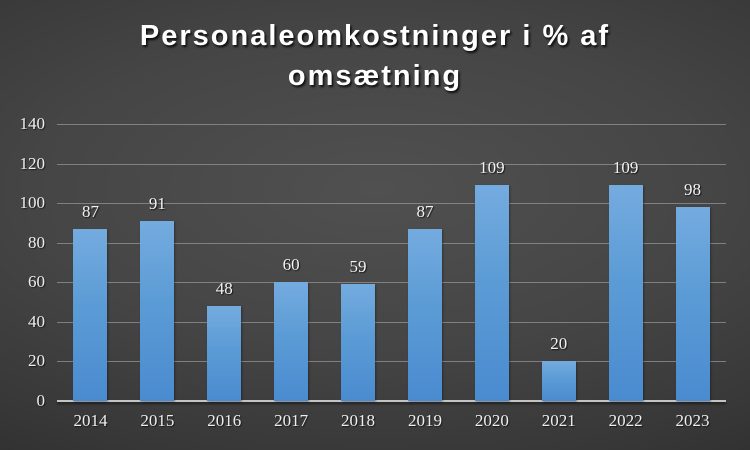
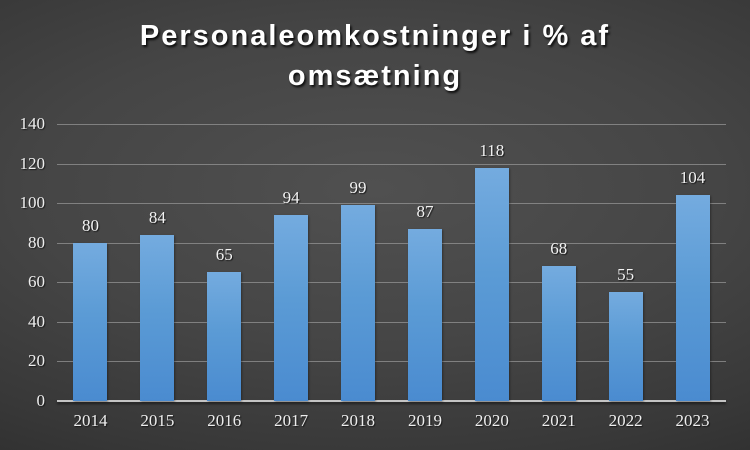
2014: 87 -> 80
2015: 91 -> 84
2016: 48 -> 65
2017: 60 -> 94
2018: 59 -> 99
2020: 109 -> 118
2021: 20 -> 68
2022: 109 -> 55
2023: 98 -> 104
